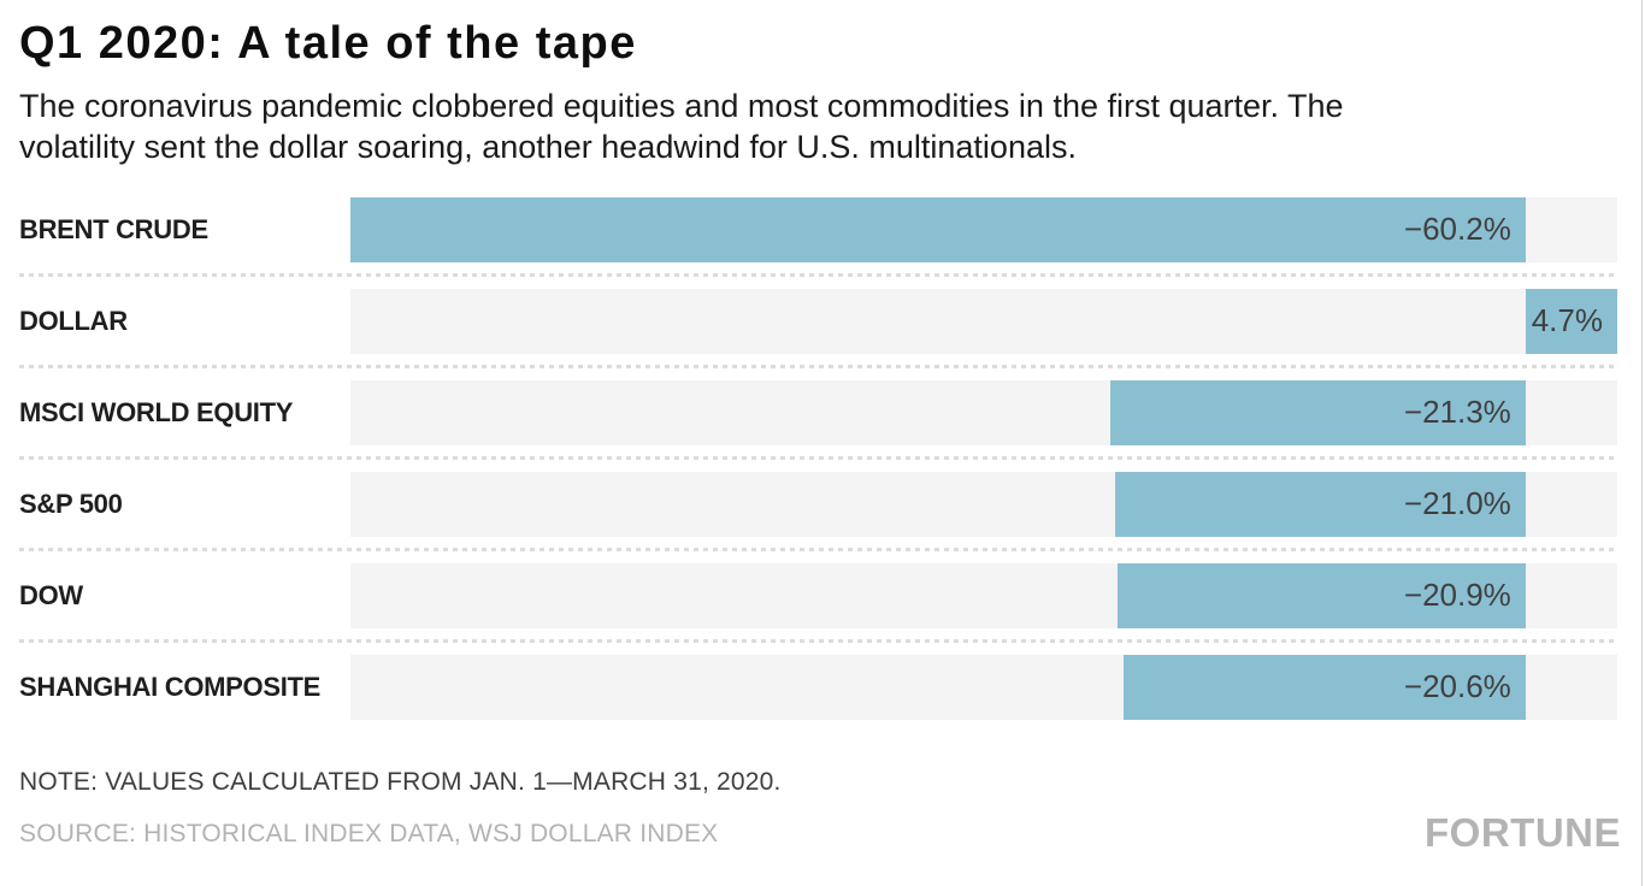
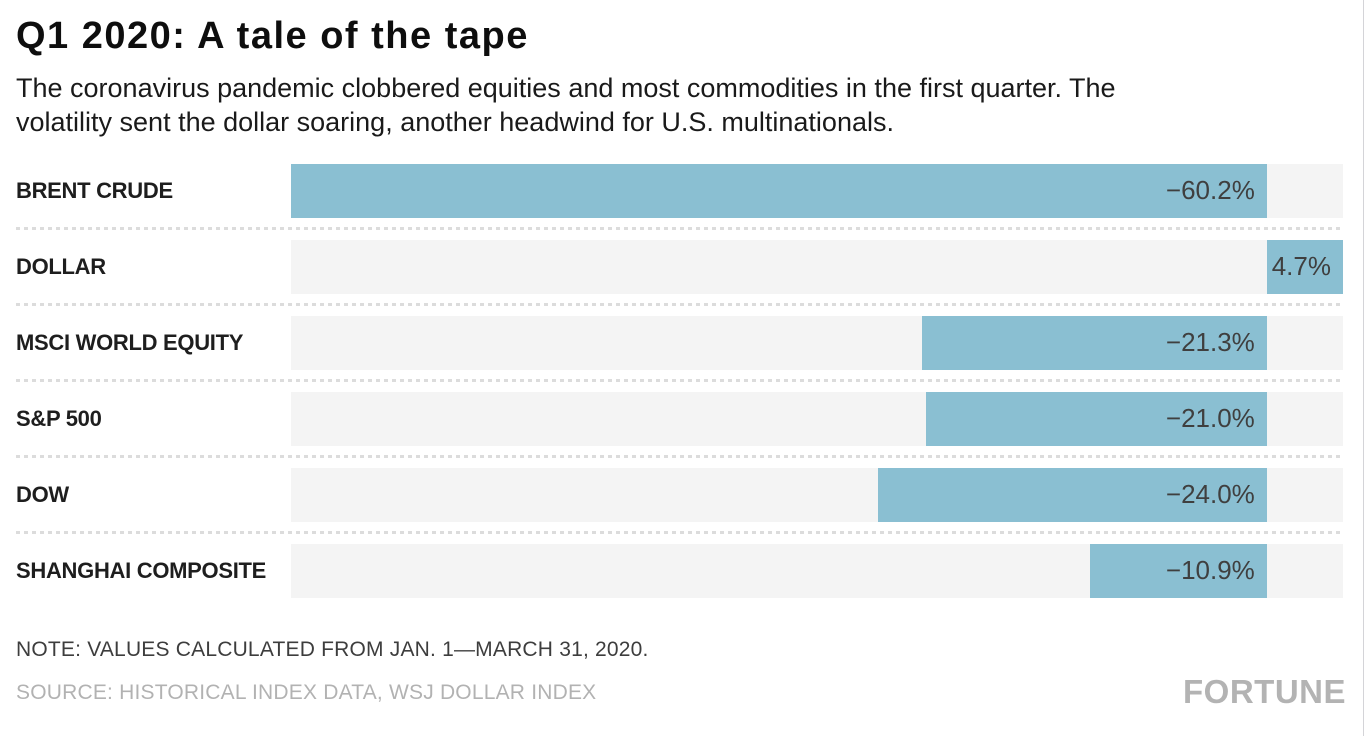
DOW: −20.9% -> −24.0%
SHANGHAI COMPOSITE: −20.6% -> −10.9%
